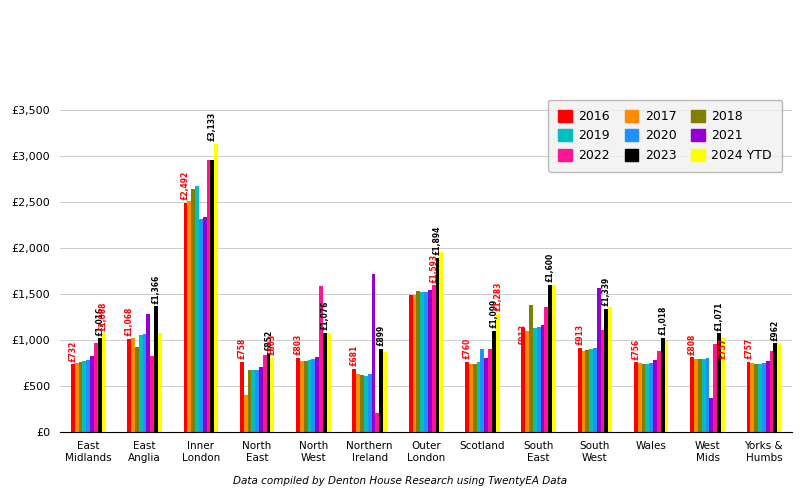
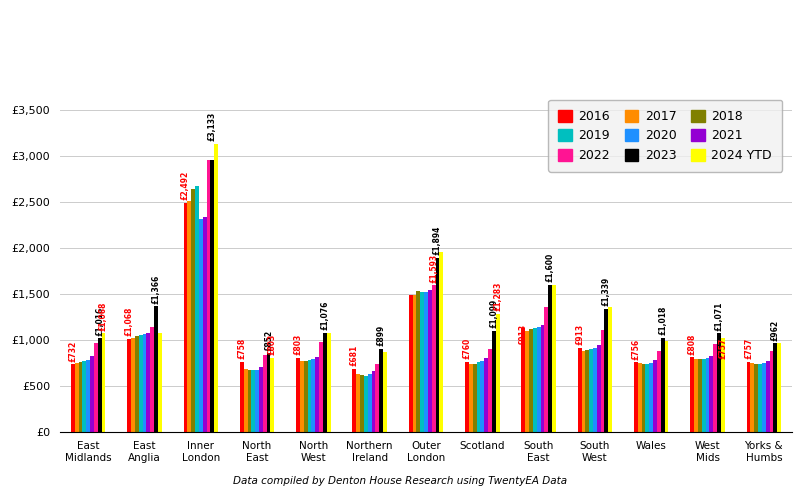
2018/East Anglia: £920 -> £1,040
2021/East Anglia: £1,280 -> £1,080
2022/East Anglia: £820 -> £1,140
2017/North East: £400 -> £680
2022/North West: £1,580 -> £980
2021/Northern Ireland: £1,720 -> £660
2022/Northern Ireland: £200 -> £730
2020/Scotland: £900 -> £770
2018/South East: £1,380 -> £1,120
2021/South West: £1,560 -> £940
2021/West Mids: £360 -> £820
